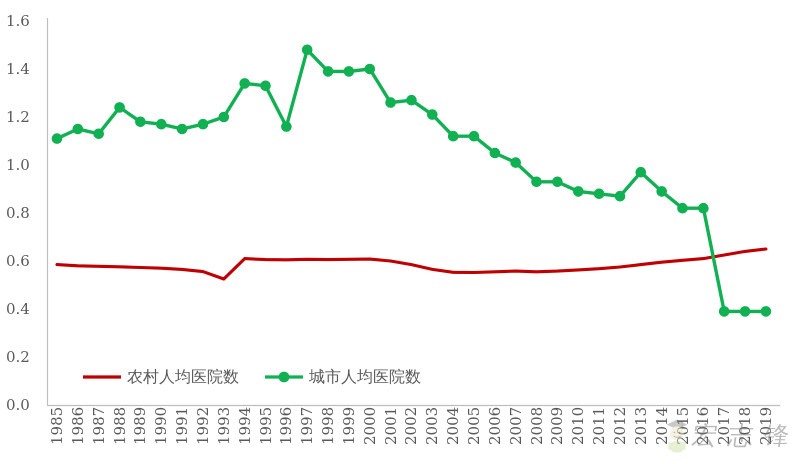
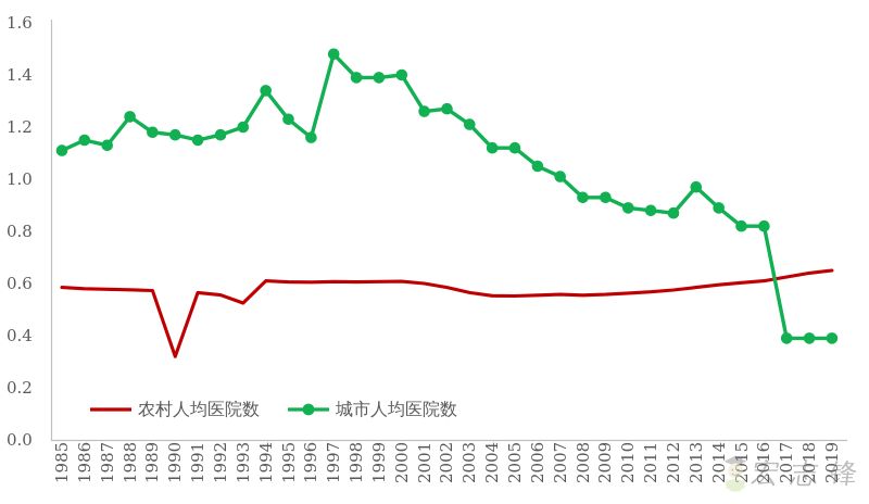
农村人均医院数/1990: 0.57 -> 0.32
城市人均医院数/1995: 1.33 -> 1.23
